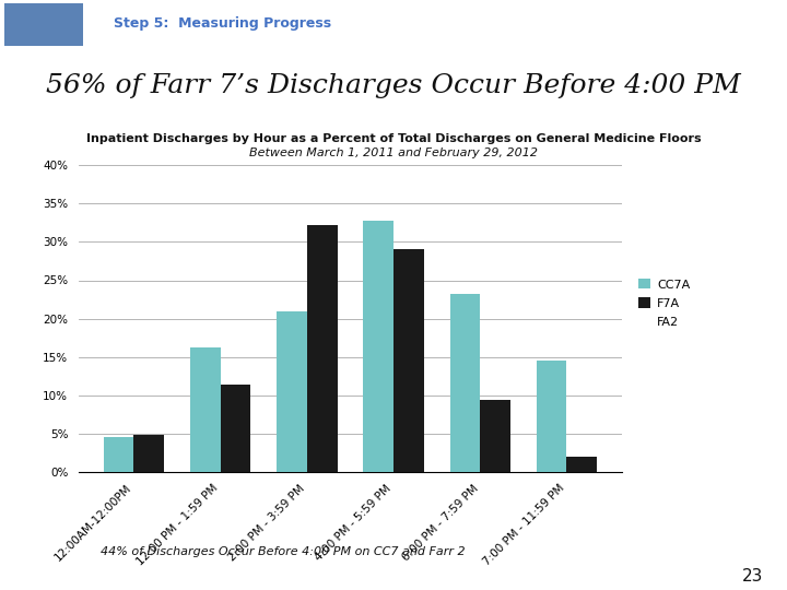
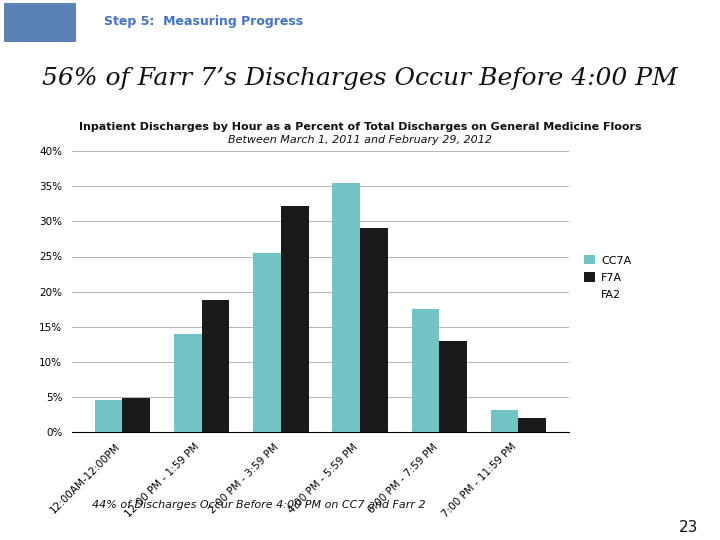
CC7A/12:00 PM - 1:59 PM: 16.2% -> 14.0%
F7A/12:00 PM - 1:59 PM: 11.4% -> 18.8%
CC7A/2:00 PM - 3:59 PM: 21.0% -> 25.5%
CC7A/4:00 PM - 5:59 PM: 32.8% -> 35.5%
CC7A/6:00 PM - 7:59 PM: 23.2% -> 17.5%
F7A/6:00 PM - 7:59 PM: 9.4% -> 13.0%
CC7A/7:00 PM - 11:59 PM: 14.6% -> 3.2%
